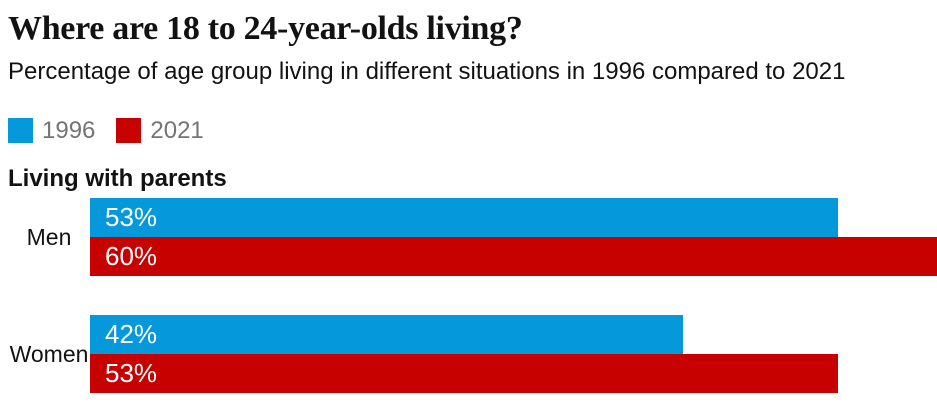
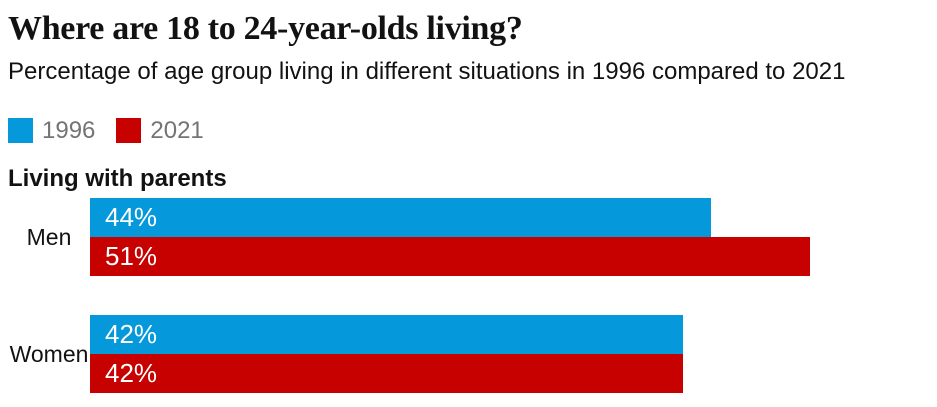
1996/Men: 53% -> 44%
2021/Men: 60% -> 51%
2021/Women: 53% -> 42%
